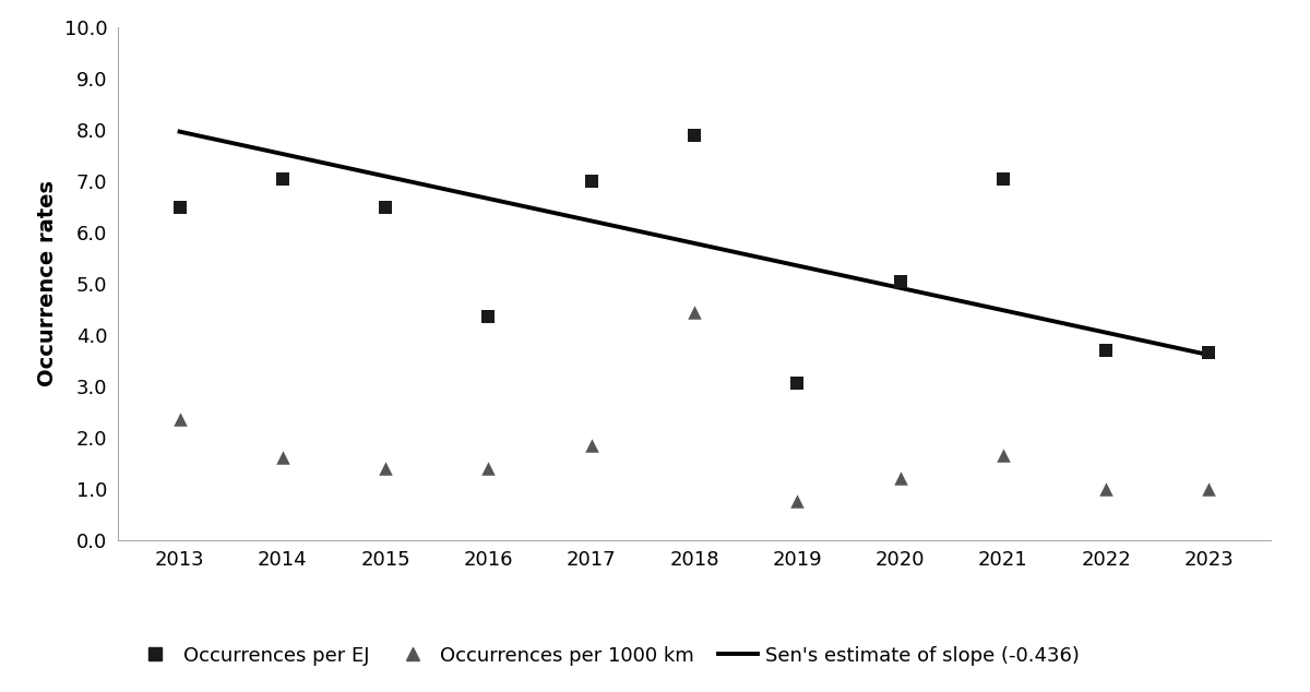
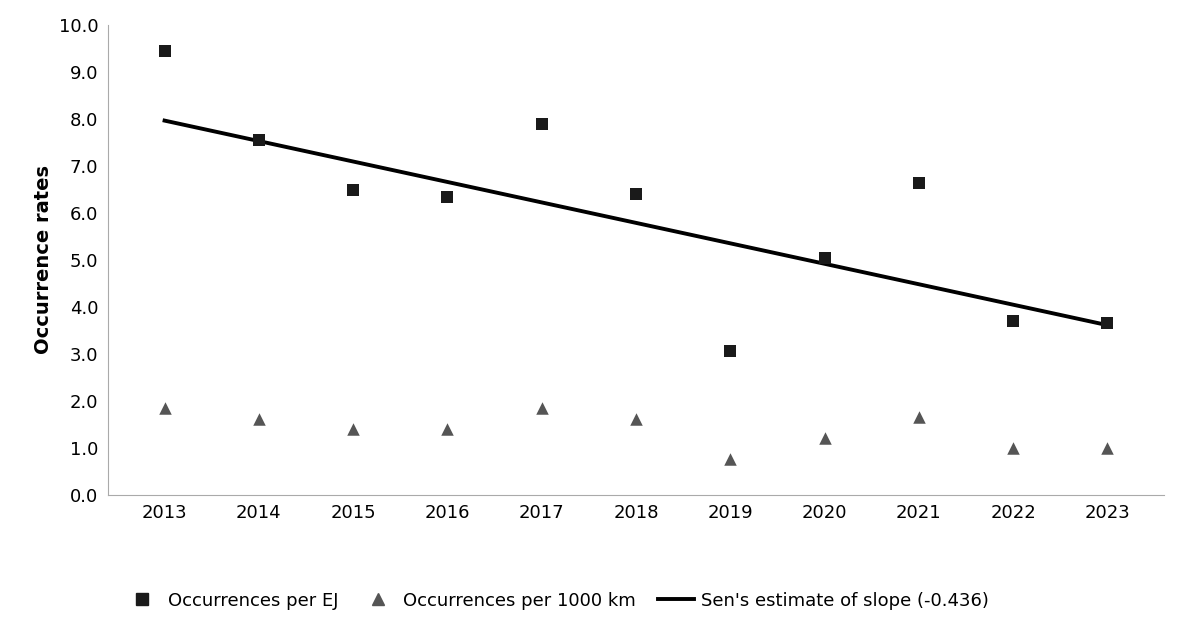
Occurrences per EJ/2013: 6.50 -> 9.45
Occurrences per 1000 km/2013: 2.35 -> 1.85
Occurrences per EJ/2014: 7.05 -> 7.55
Occurrences per EJ/2016: 4.35 -> 6.35
Occurrences per EJ/2017: 7.00 -> 7.90
Occurrences per EJ/2018: 7.90 -> 6.40
Occurrences per 1000 km/2018: 4.45 -> 1.60
Occurrences per EJ/2021: 7.05 -> 6.65
